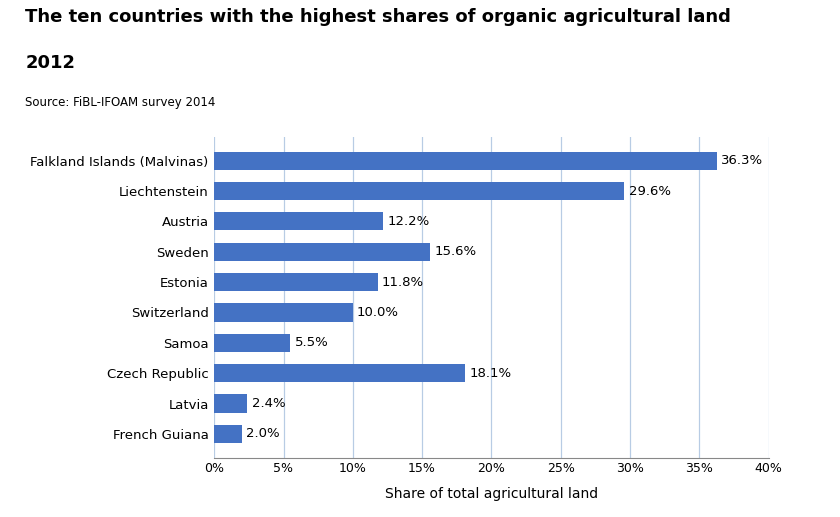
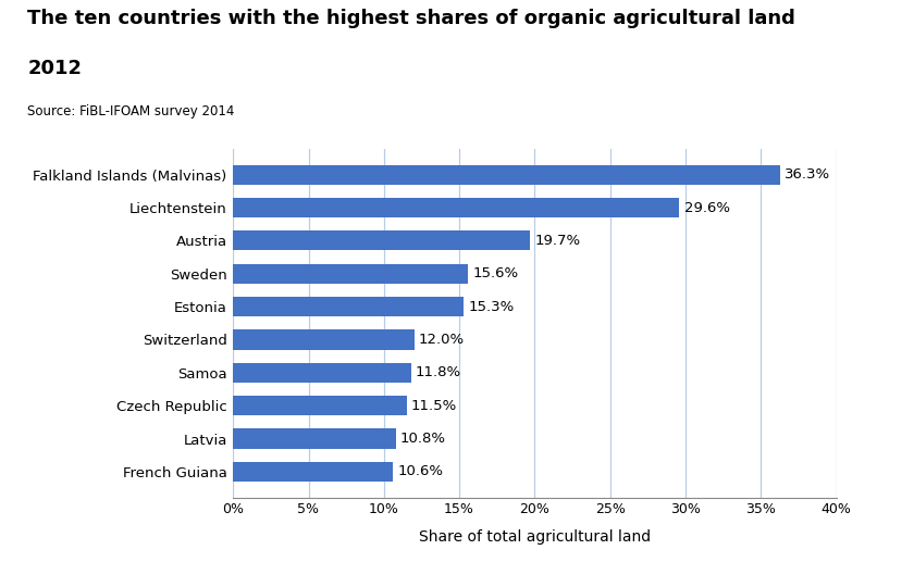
Austria: 12.2% -> 19.7%
Estonia: 11.8% -> 15.3%
Switzerland: 10.0% -> 12.0%
Samoa: 5.5% -> 11.8%
Czech Republic: 18.1% -> 11.5%
Latvia: 2.4% -> 10.8%
French Guiana: 2.0% -> 10.6%
